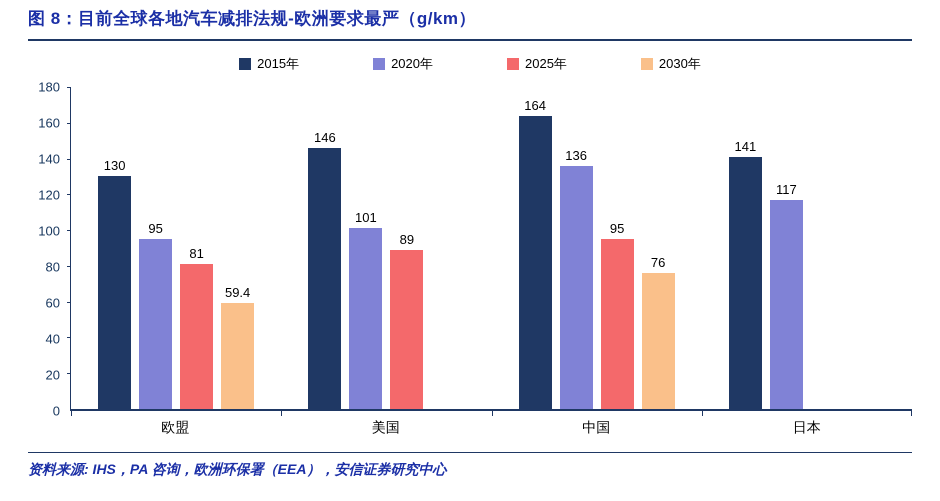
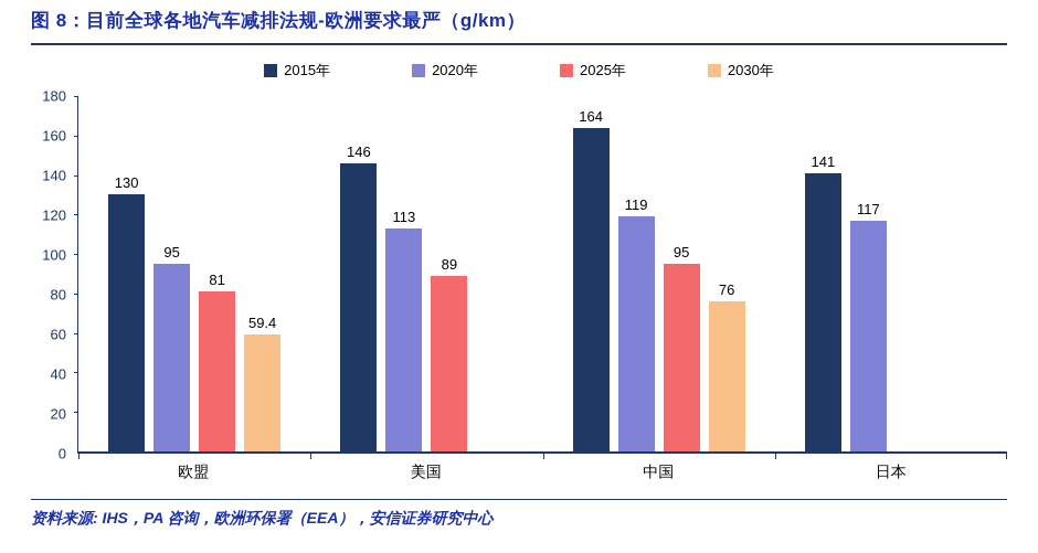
2020年/美国: 101 -> 113
2020年/中国: 136 -> 119
